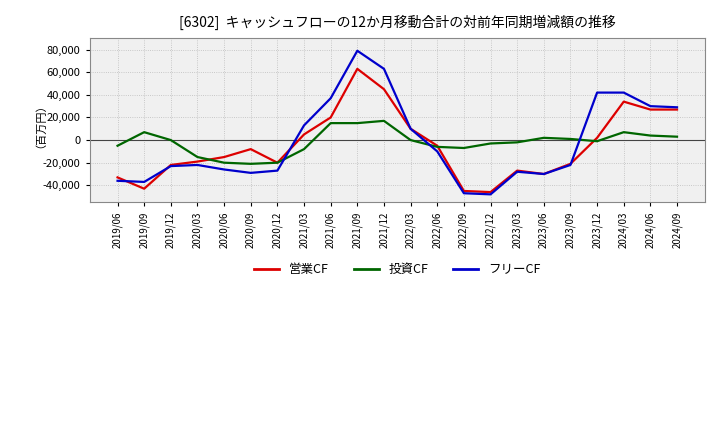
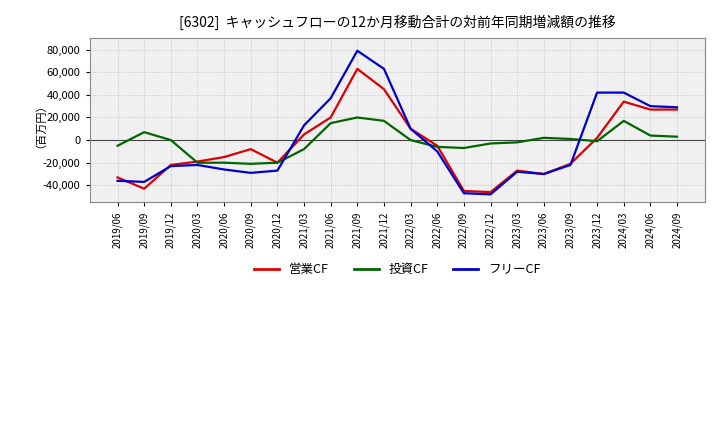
投資CF/2020/03: -15,000 -> -20,000
投資CF/2021/09: 15,000 -> 20,000
投資CF/2024/03: 7,000 -> 17,000
